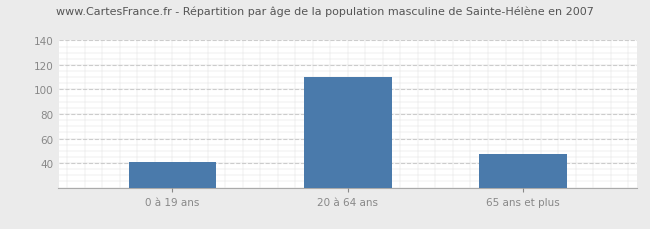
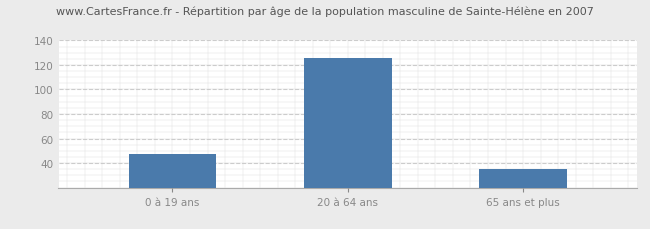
0 à 19 ans: 41 -> 47
20 à 64 ans: 110 -> 126
65 ans et plus: 47 -> 35
